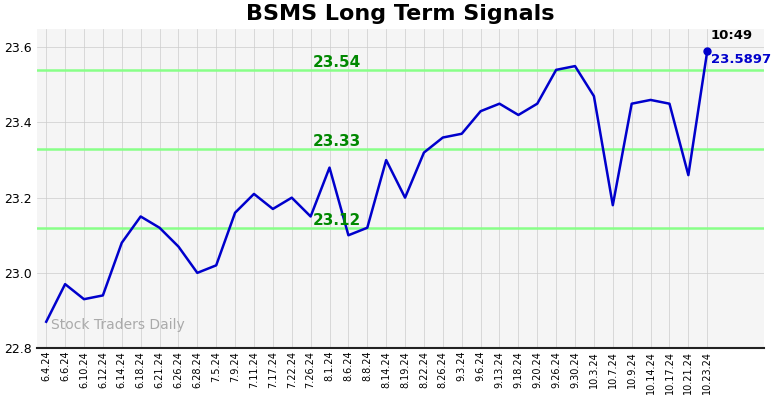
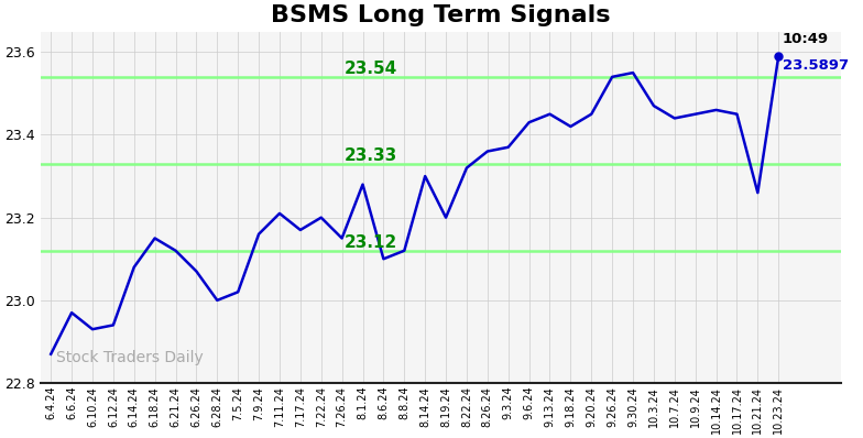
10.7.24: 23.180 -> 23.440
